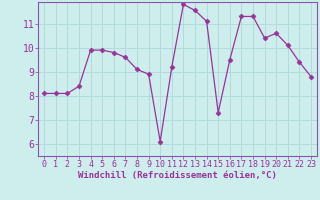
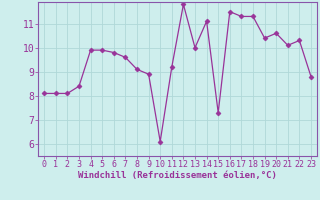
13: 11.55 -> 10.00
16: 9.50 -> 11.50
22: 9.40 -> 10.30
